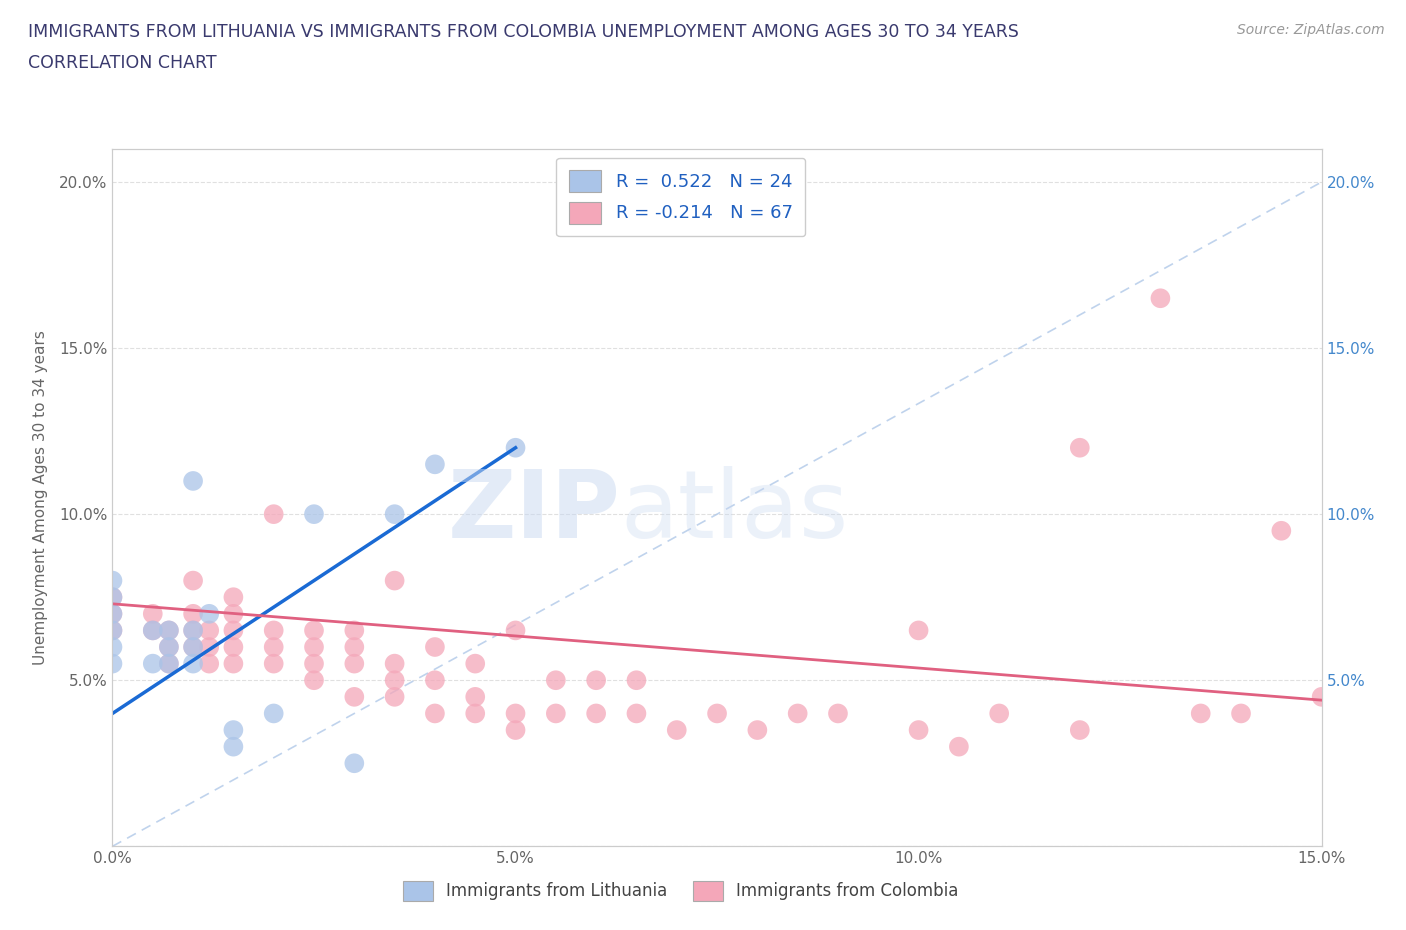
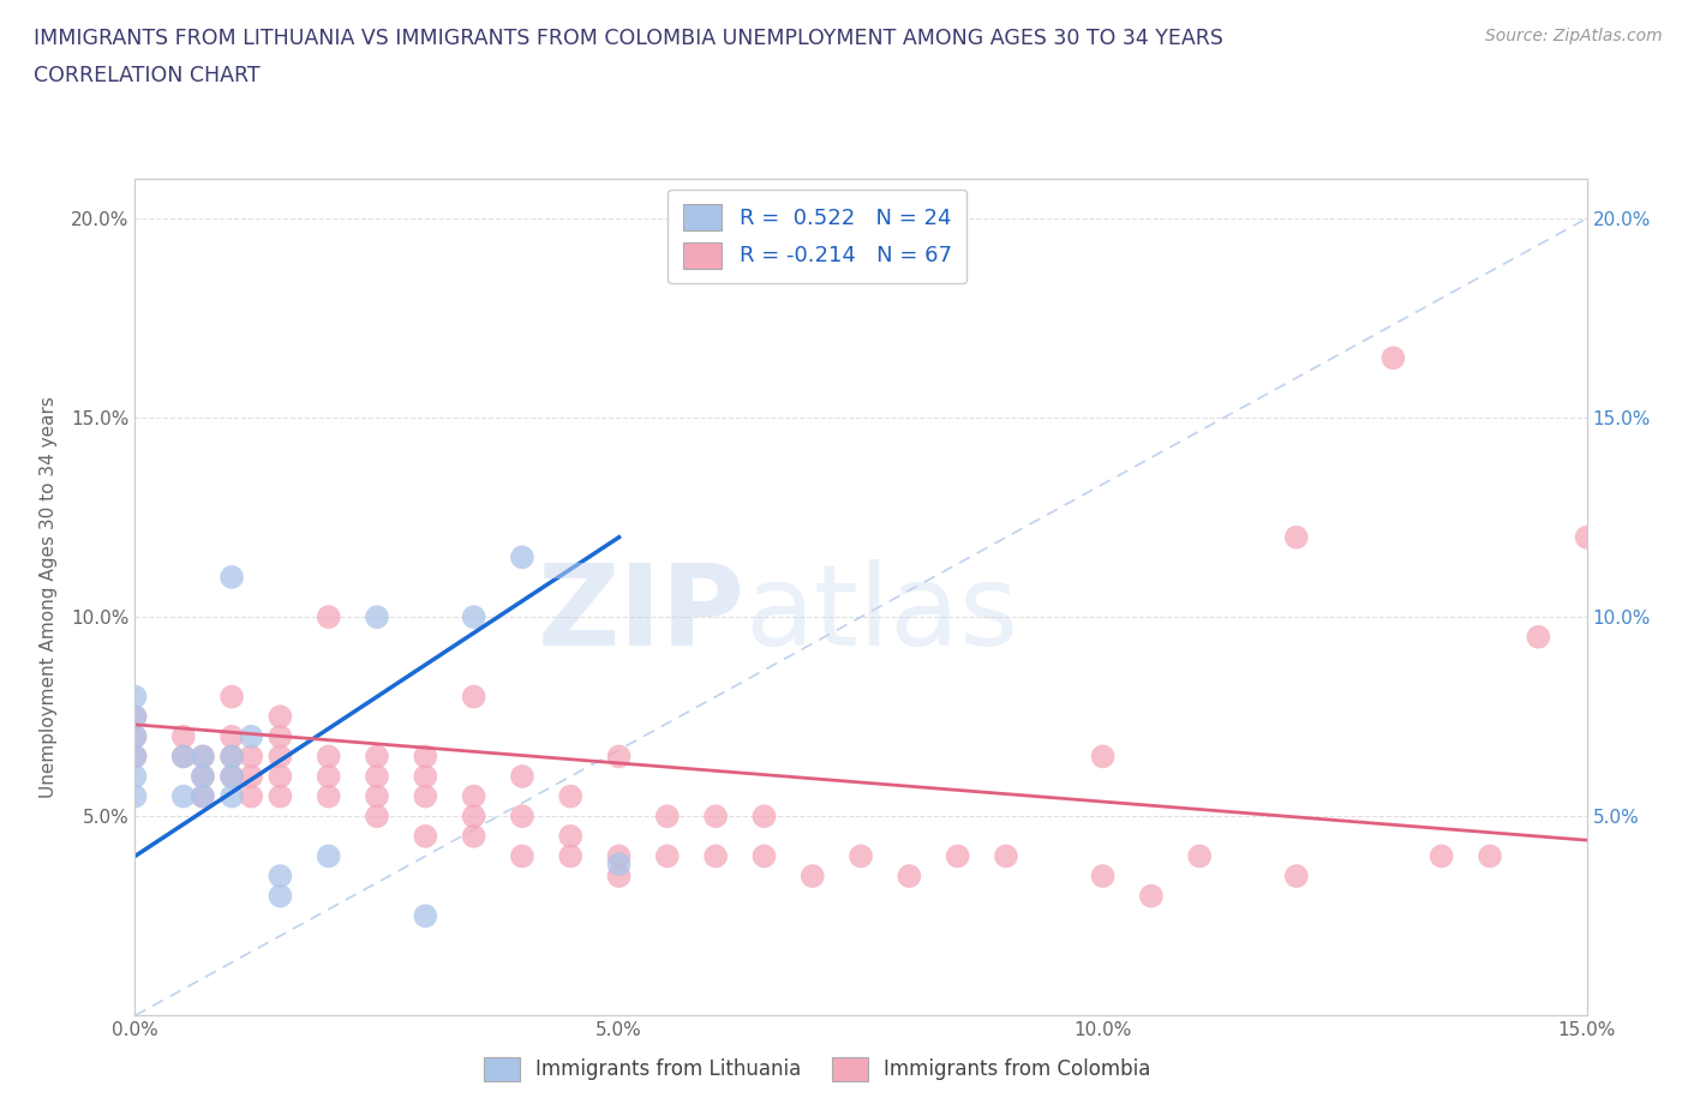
Immigrants from Lithuania/5.0%: 12.0% -> 3.8%
Immigrants from Colombia/15.0%: 4.5% -> 12.0%
